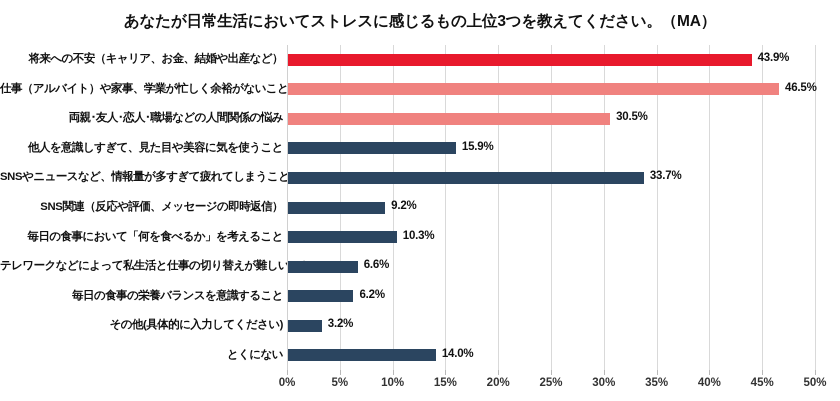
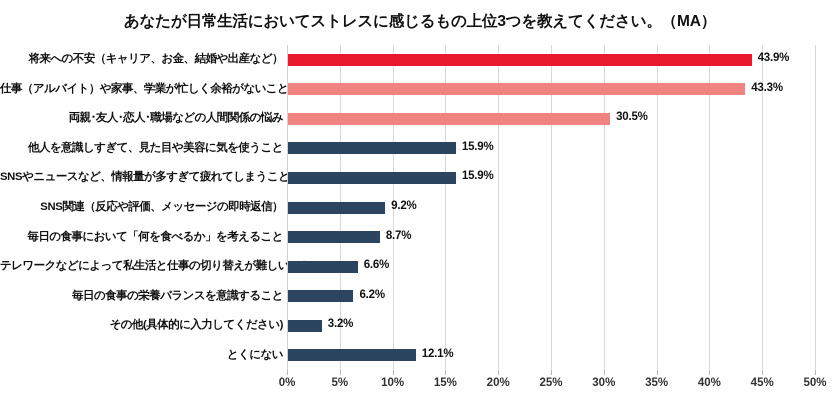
仕事（アルバイト）や家事、学業が忙しく余裕がないこと: 46.5% -> 43.3%
SNSやニュースなど、情報量が多すぎて疲れてしまうこと: 33.7% -> 15.9%
毎日の食事において「何を食べるか」を考えること: 10.3% -> 8.7%
とくにない: 14.0% -> 12.1%
